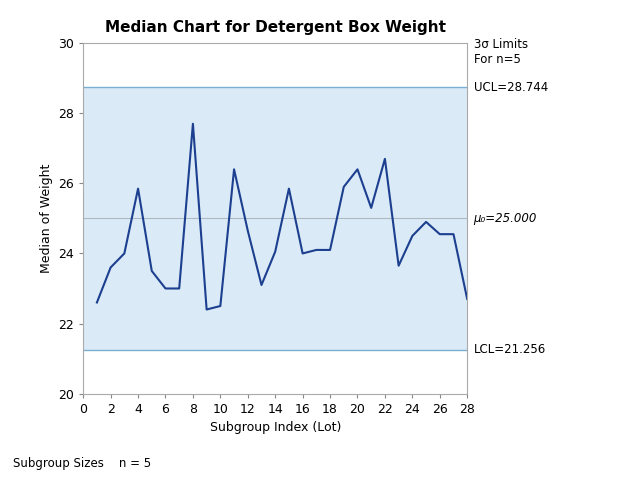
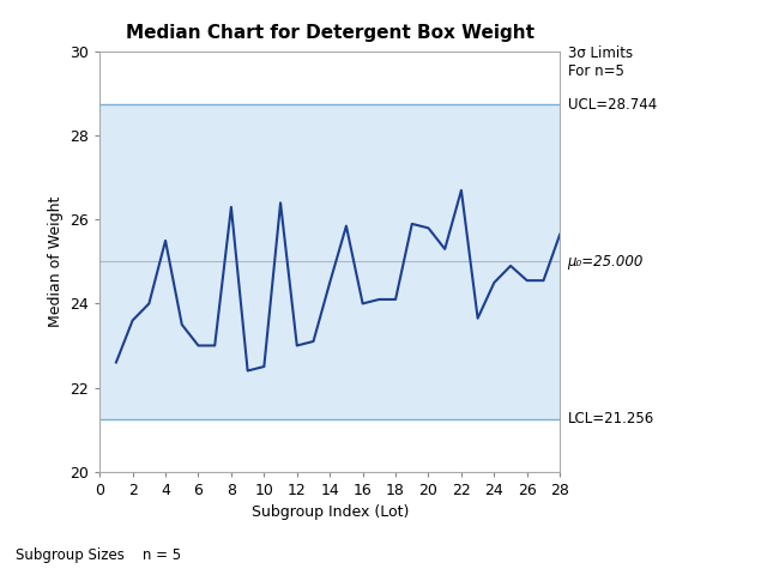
4: 25.85 -> 25.50
8: 27.70 -> 26.30
12: 24.65 -> 23.00
14: 24.05 -> 24.50
20: 26.40 -> 25.80
28: 22.70 -> 25.65
